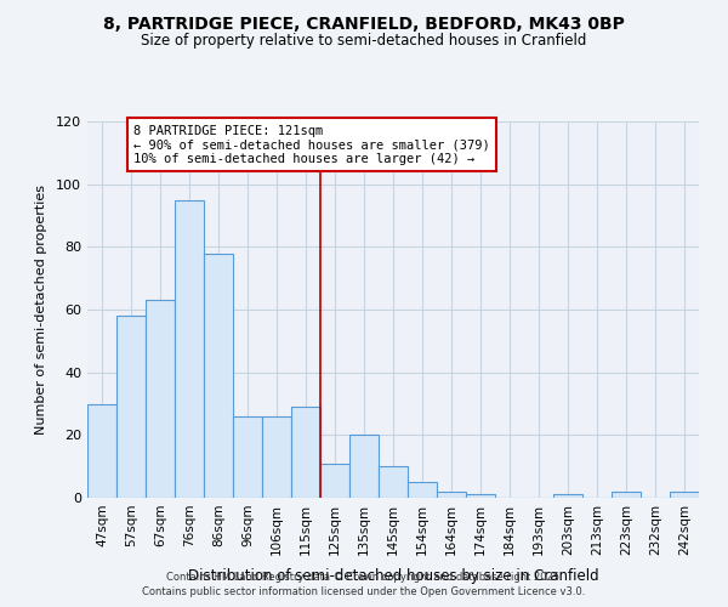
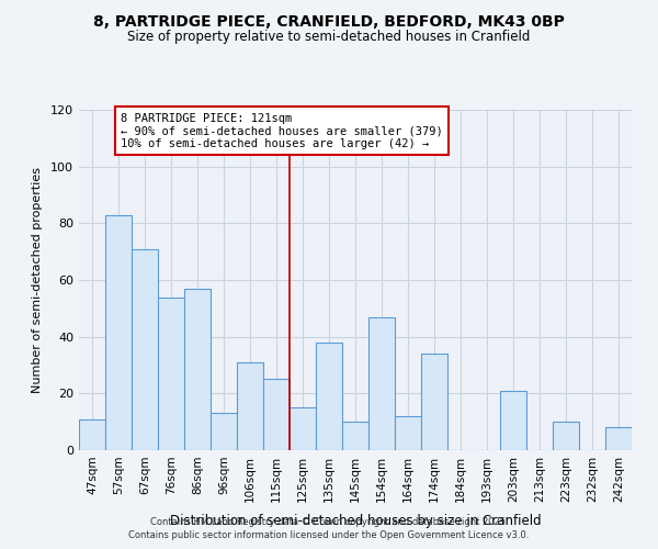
47sqm: 30 -> 11
57sqm: 58 -> 83
67sqm: 63 -> 71
76sqm: 95 -> 54
86sqm: 78 -> 57
96sqm: 26 -> 13
106sqm: 26 -> 31
115sqm: 29 -> 25
125sqm: 11 -> 15
135sqm: 20 -> 38
154sqm: 5 -> 47
164sqm: 2 -> 12
174sqm: 1 -> 34
203sqm: 1 -> 21
223sqm: 2 -> 10
242sqm: 2 -> 8
